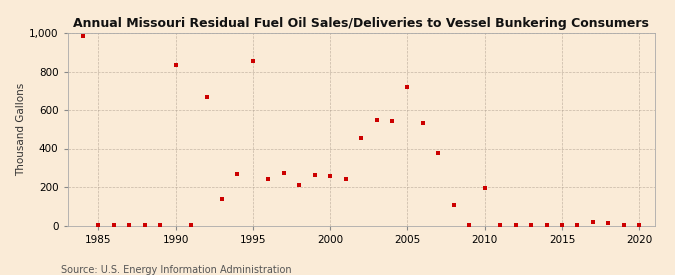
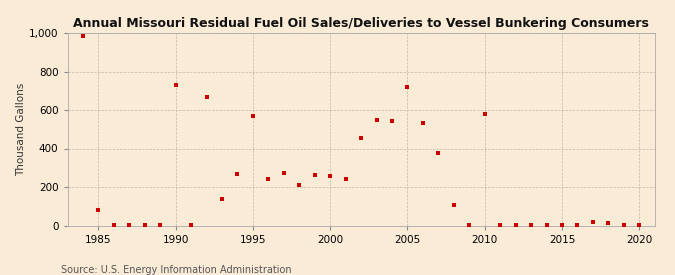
1985: 0 -> 80
1990: 840 -> 730
1995: 860 -> 570
2010: 200 -> 580
